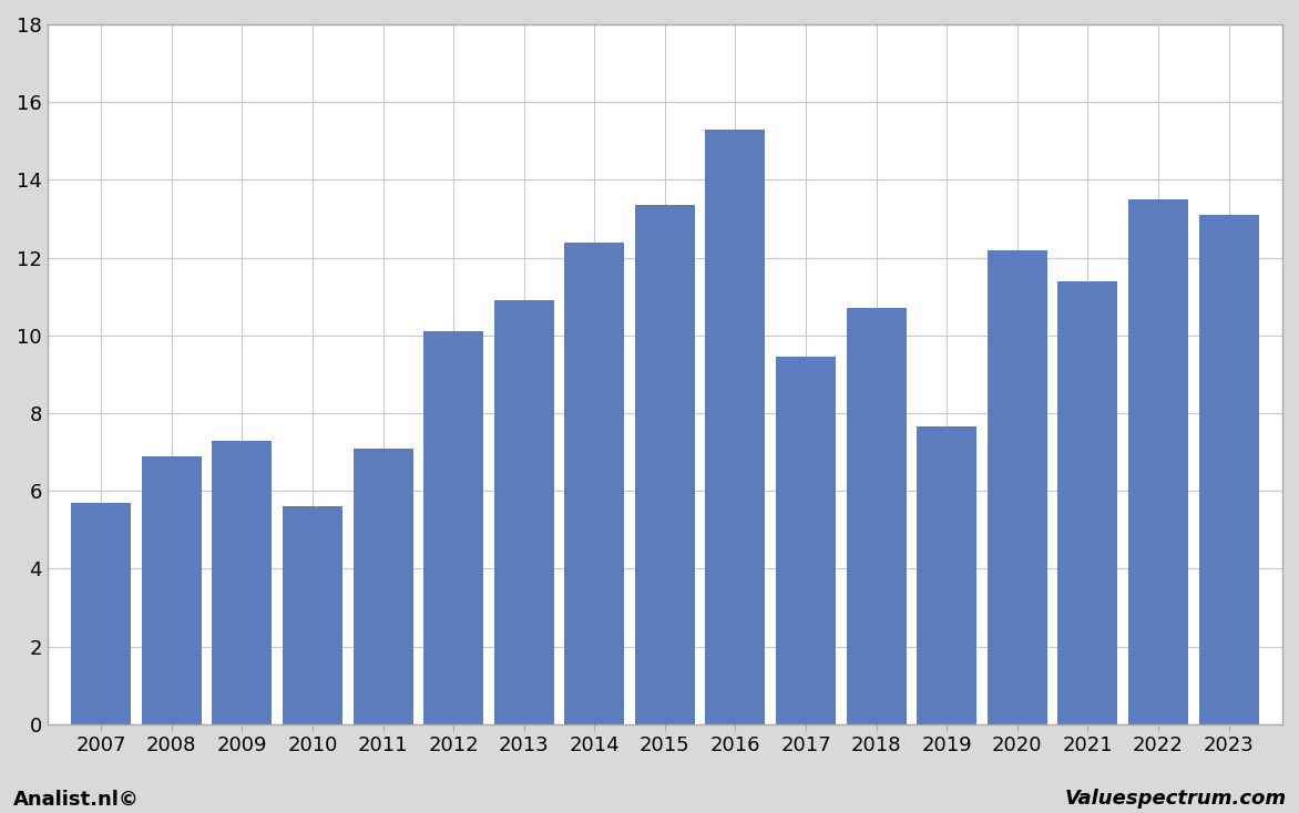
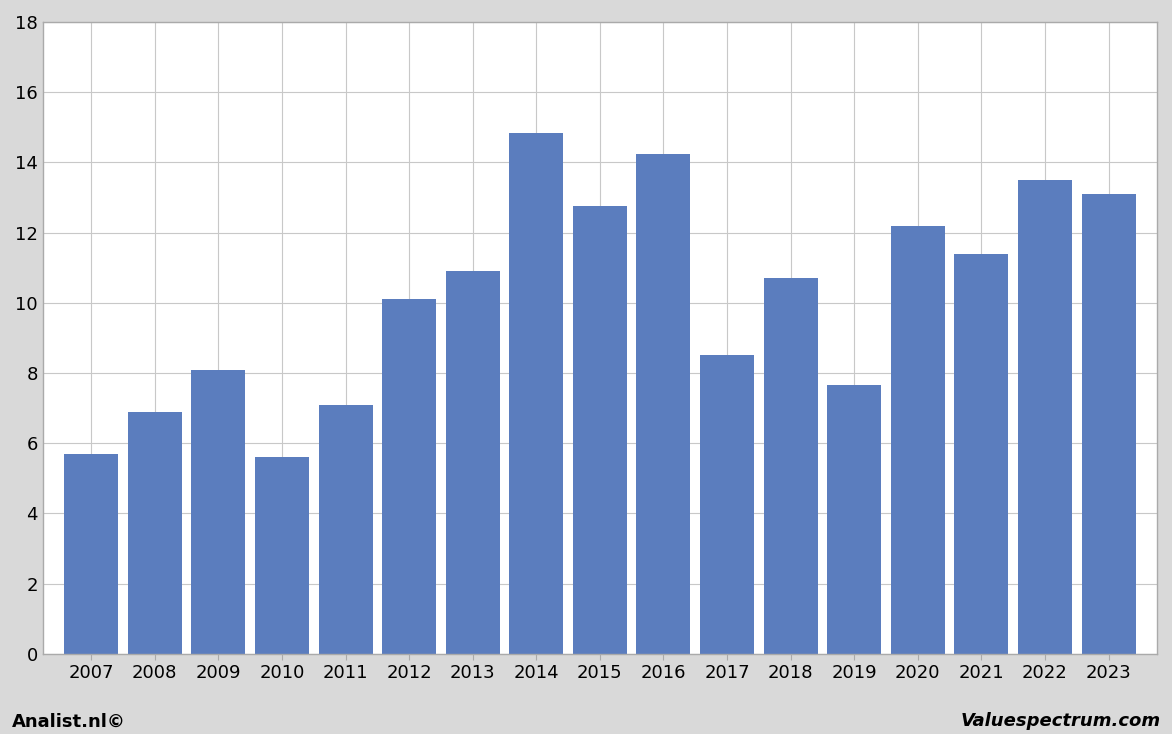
2009: 7.30 -> 8.10
2014: 12.40 -> 14.85
2015: 13.35 -> 12.75
2016: 15.30 -> 14.25
2017: 9.45 -> 8.50
